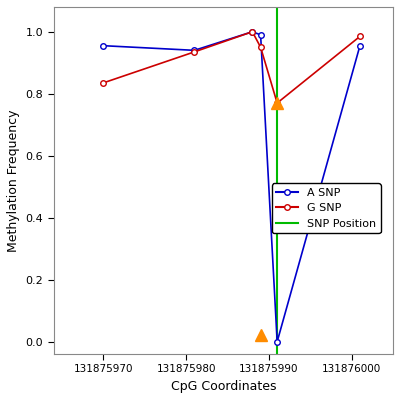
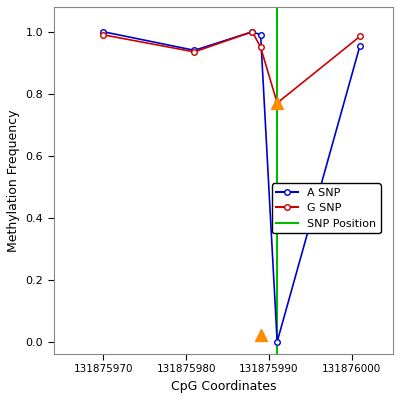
A SNP/131875970: 0.955 -> 1.000
G SNP/131875970: 0.835 -> 0.990
